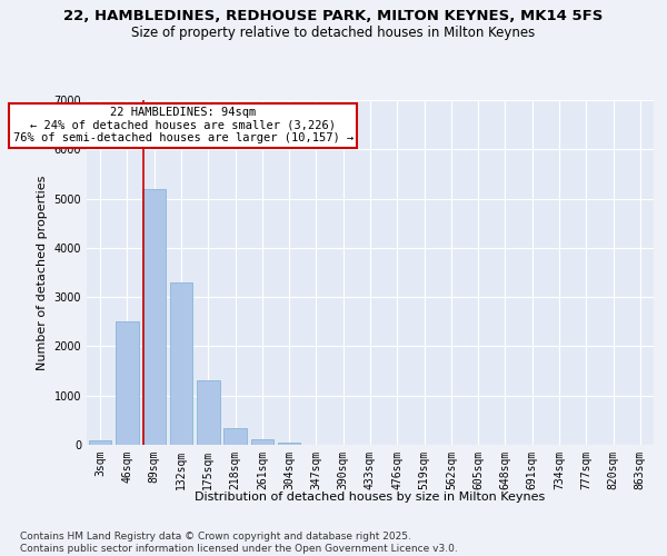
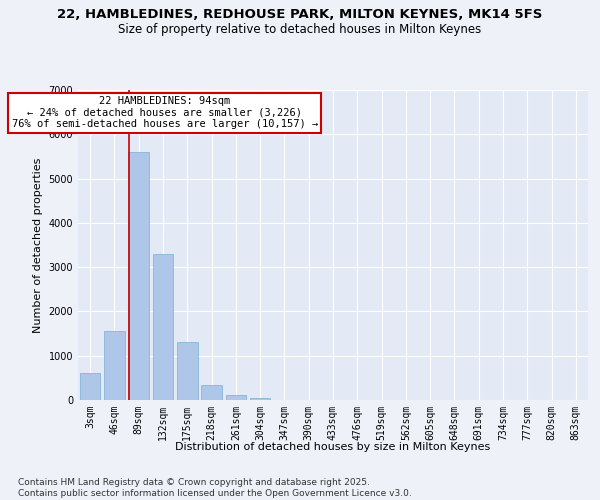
3sqm: 80 -> 600
46sqm: 2500 -> 1550
89sqm: 5200 -> 5600
